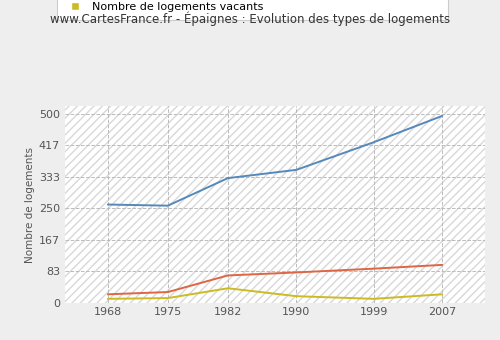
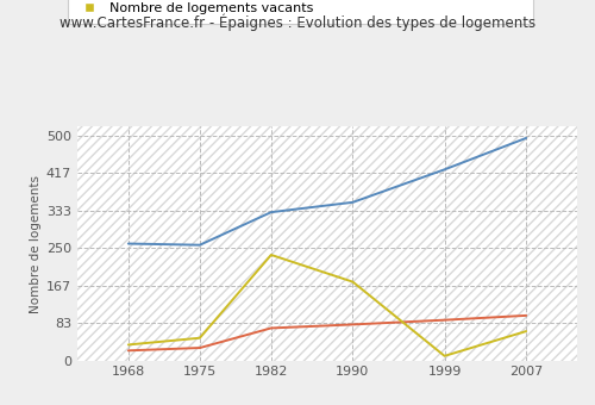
Nombre de logements vacants/1968: 10 -> 35
Nombre de logements vacants/1975: 12 -> 50
Nombre de logements vacants/1982: 38 -> 235
Nombre de logements vacants/1990: 17 -> 175
Nombre de logements vacants/2007: 22 -> 65
